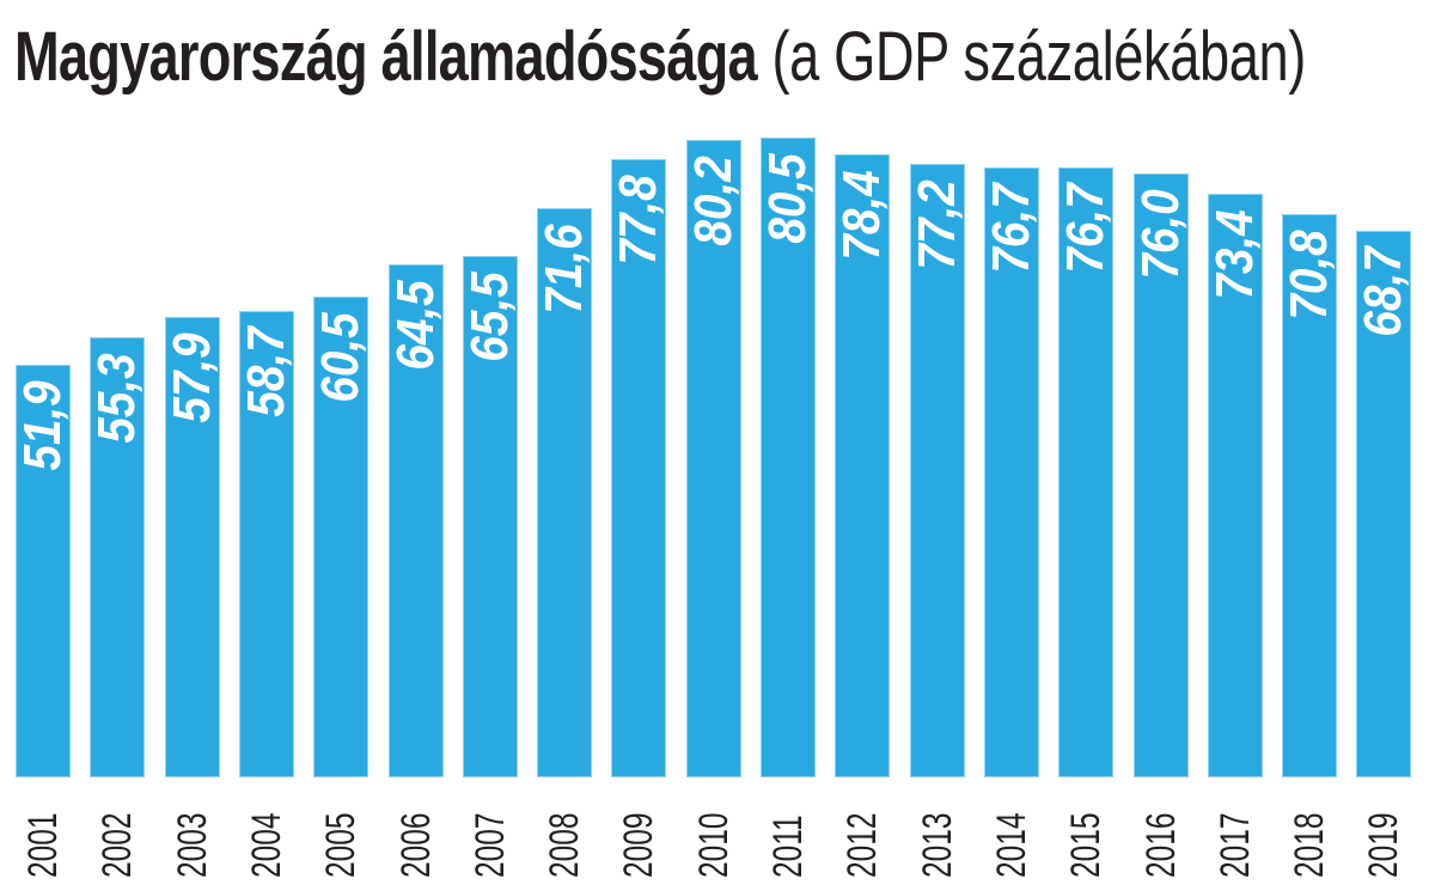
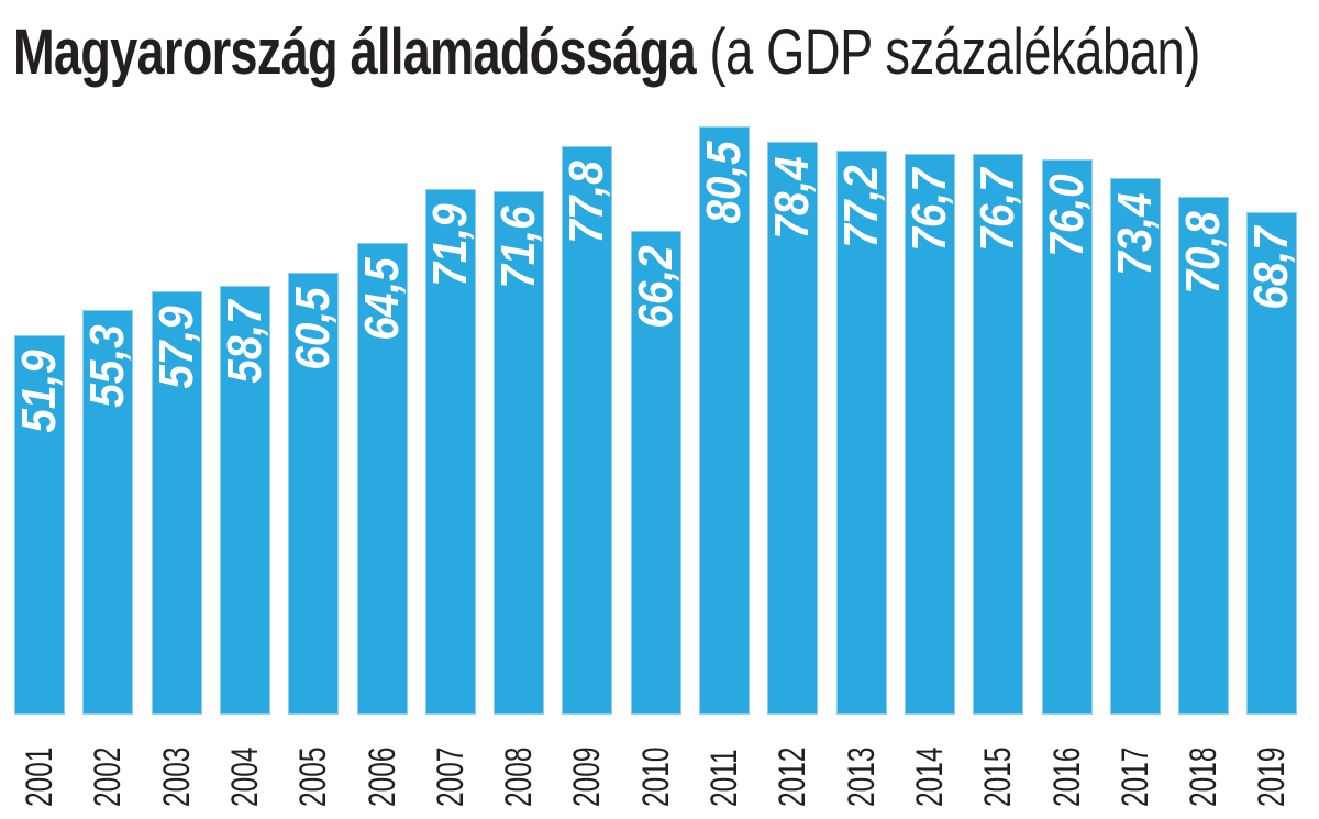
2007: 65,5 -> 71,9
2010: 80,2 -> 66,2
